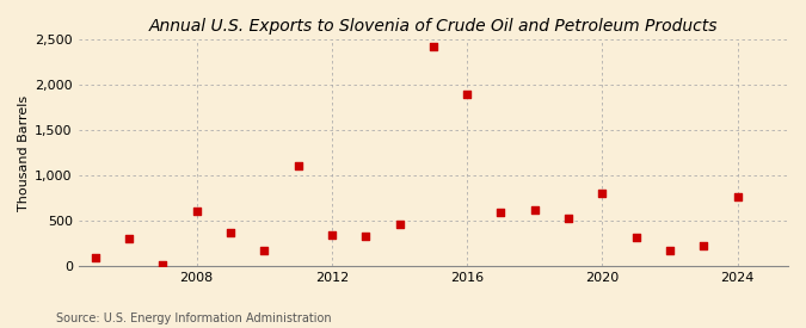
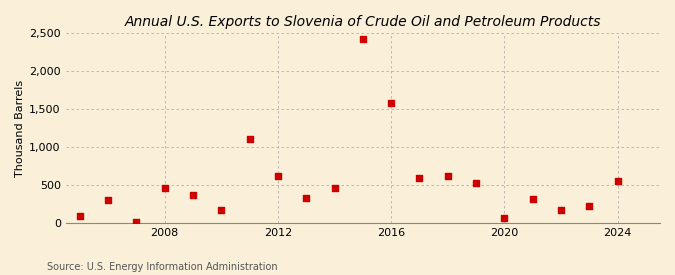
2008: 600 -> 460
2012: 340 -> 620
2016: 1,900 -> 1,580
2020: 800 -> 60
2024: 760 -> 560
